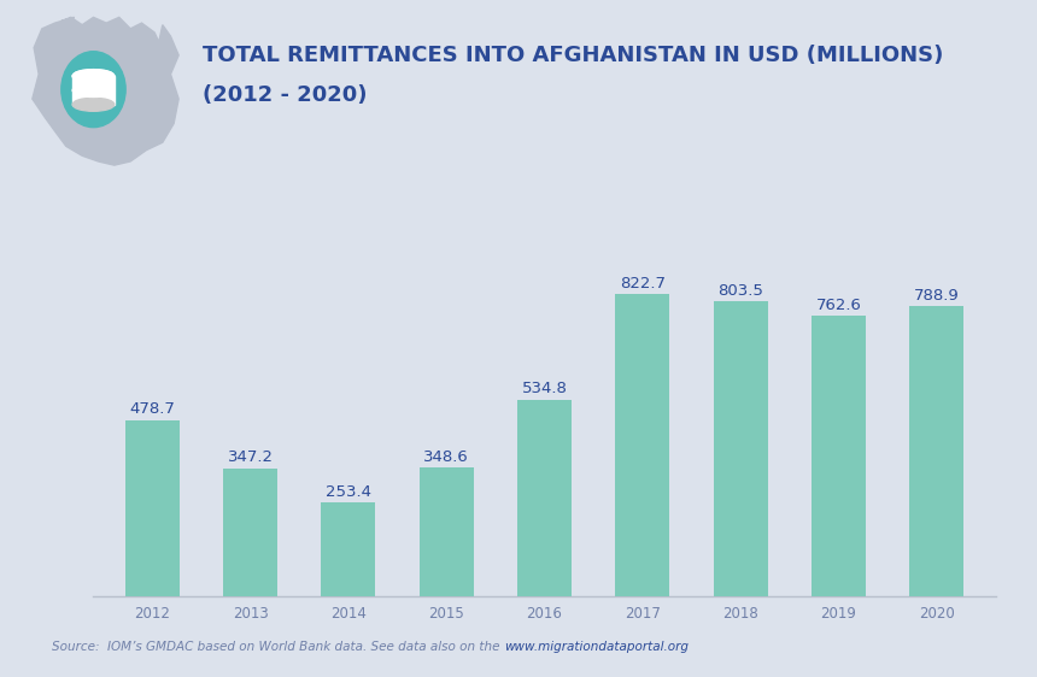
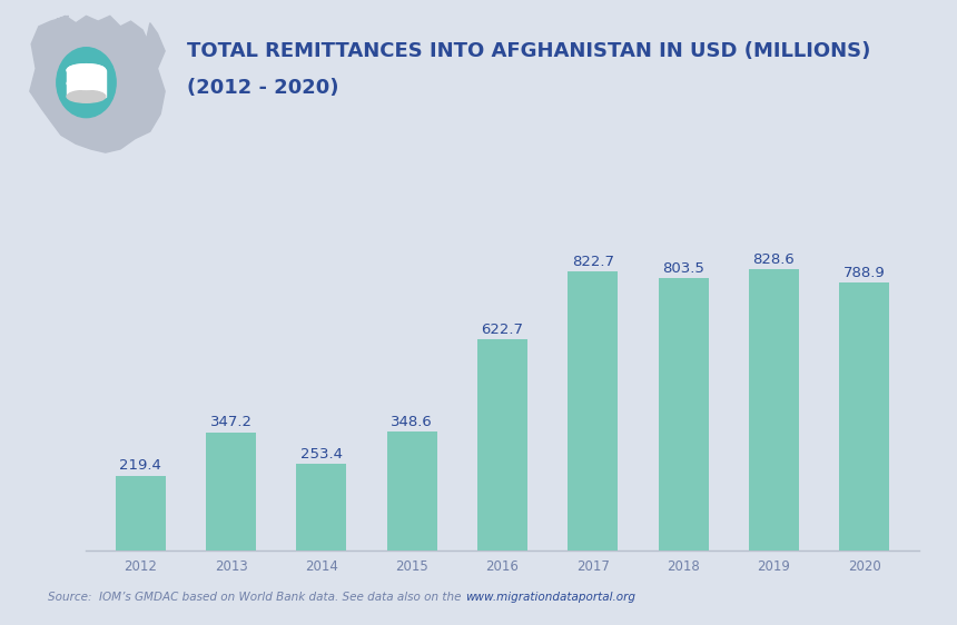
2012: 478.7 -> 219.4
2016: 534.8 -> 622.7
2019: 762.6 -> 828.6
